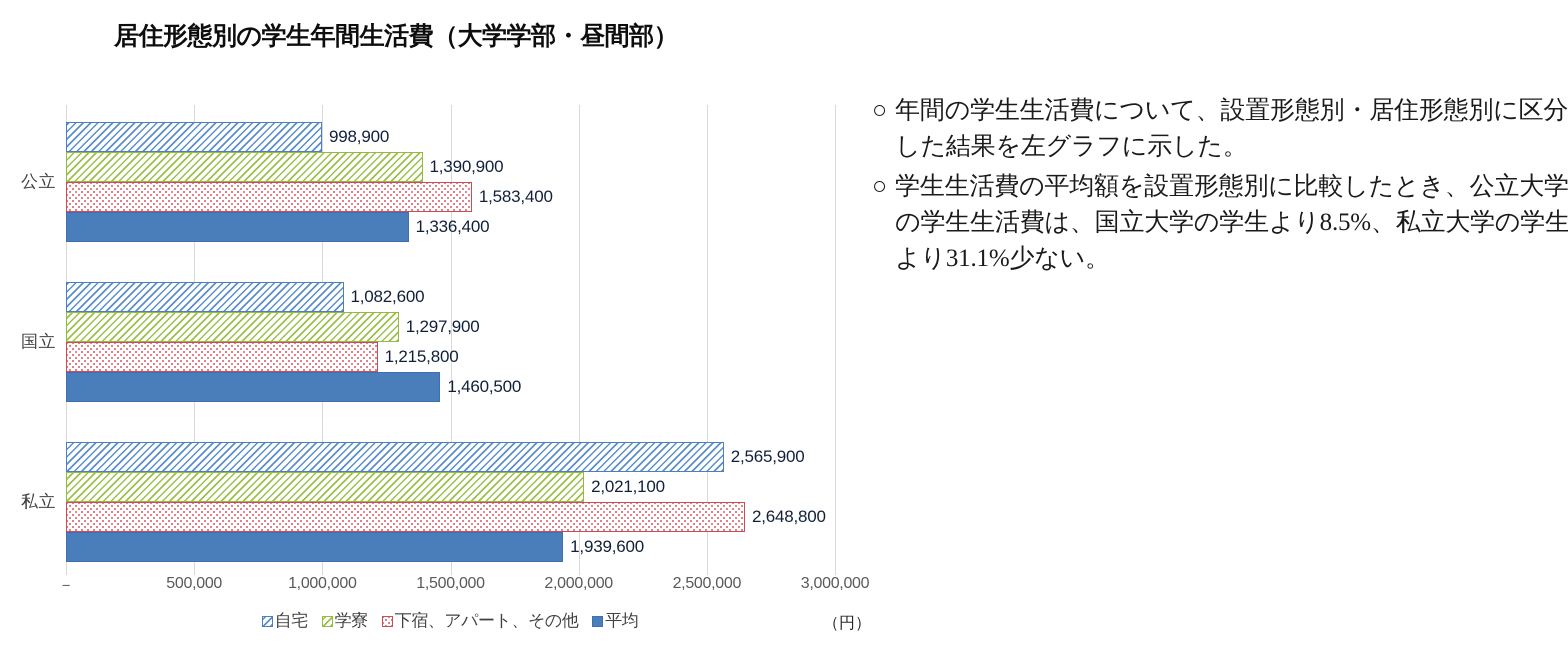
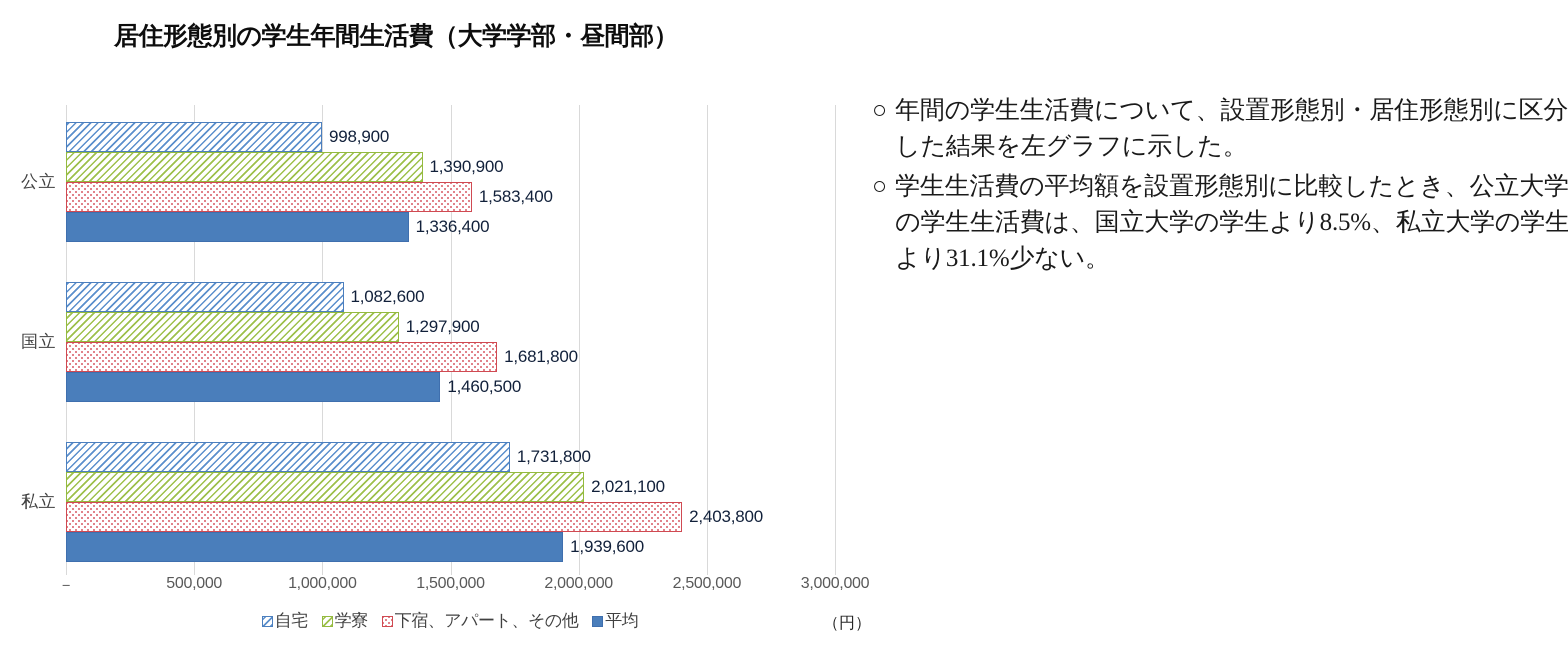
下宿、アパート、その他/国立: 1,215,800 -> 1,681,800
自宅/私立: 2,565,900 -> 1,731,800
下宿、アパート、その他/私立: 2,648,800 -> 2,403,800
